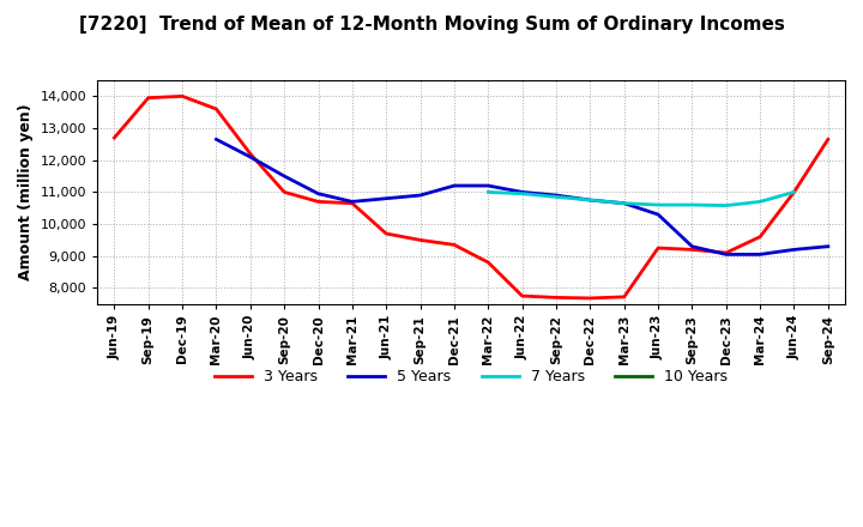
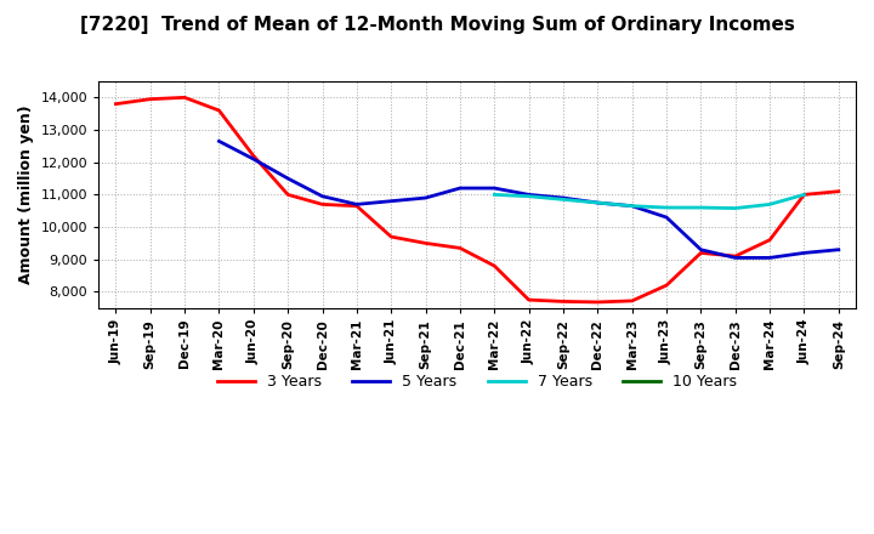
3 Years/Jun-19: 12,700 -> 13,800
3 Years/Jun-23: 9,250 -> 8,200
3 Years/Sep-24: 12,650 -> 11,100
